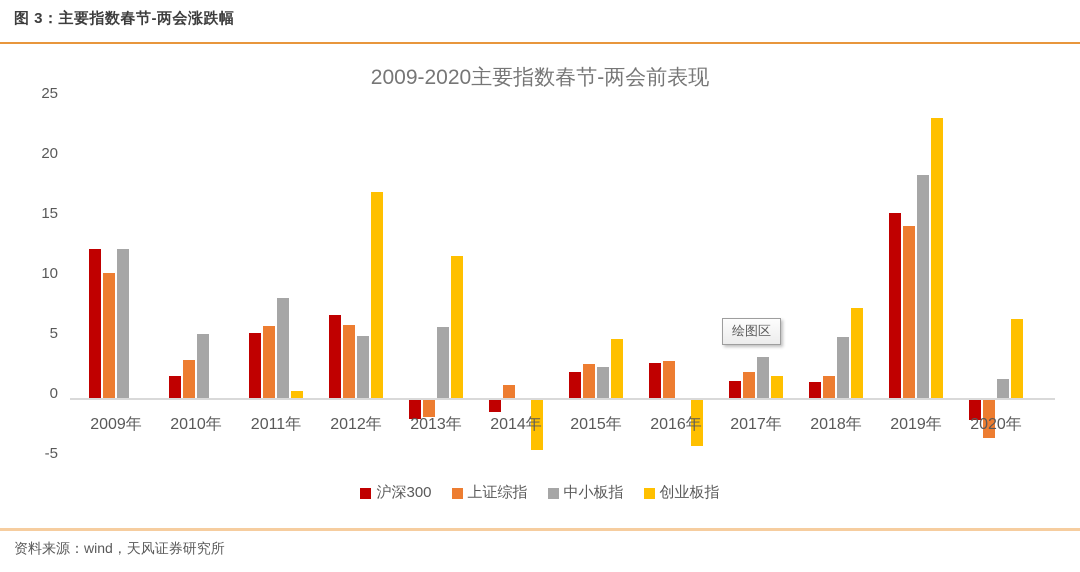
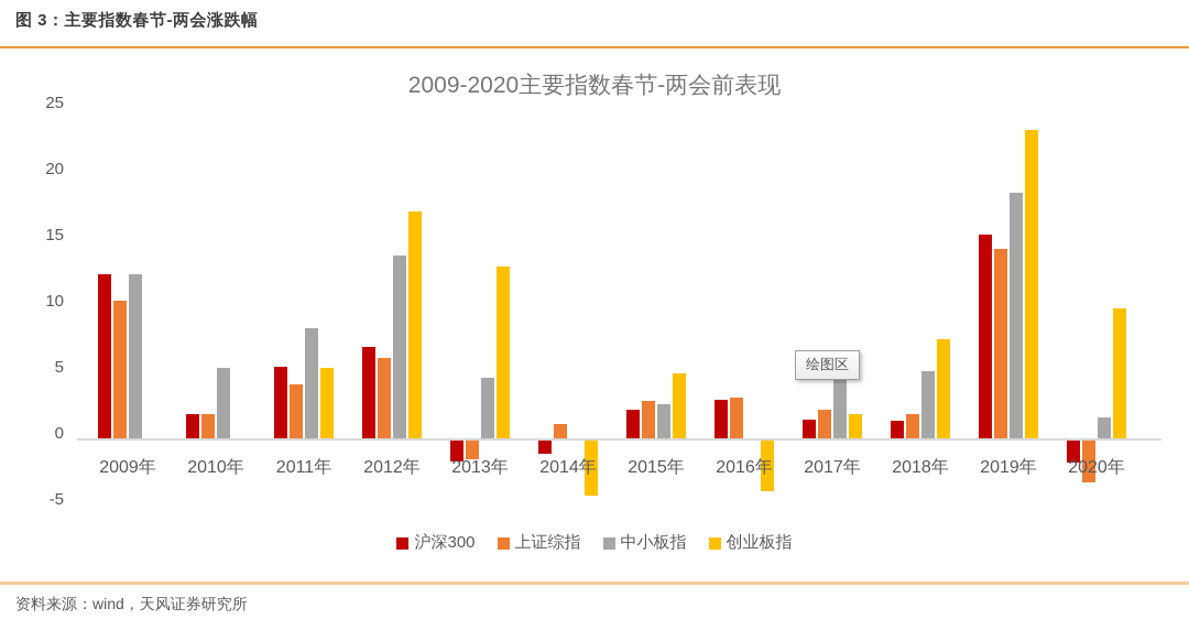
上证综指/2010年: 3.2 -> 1.8
上证综指/2011年: 6.0 -> 4.1
创业板指/2011年: 0.6 -> 5.3
中小板指/2012年: 5.2 -> 13.8
中小板指/2013年: 5.9 -> 4.6
创业板指/2013年: 11.8 -> 13.0
中小板指/2017年: 3.4 -> 5.0
创业板指/2020年: 6.6 -> 9.8
